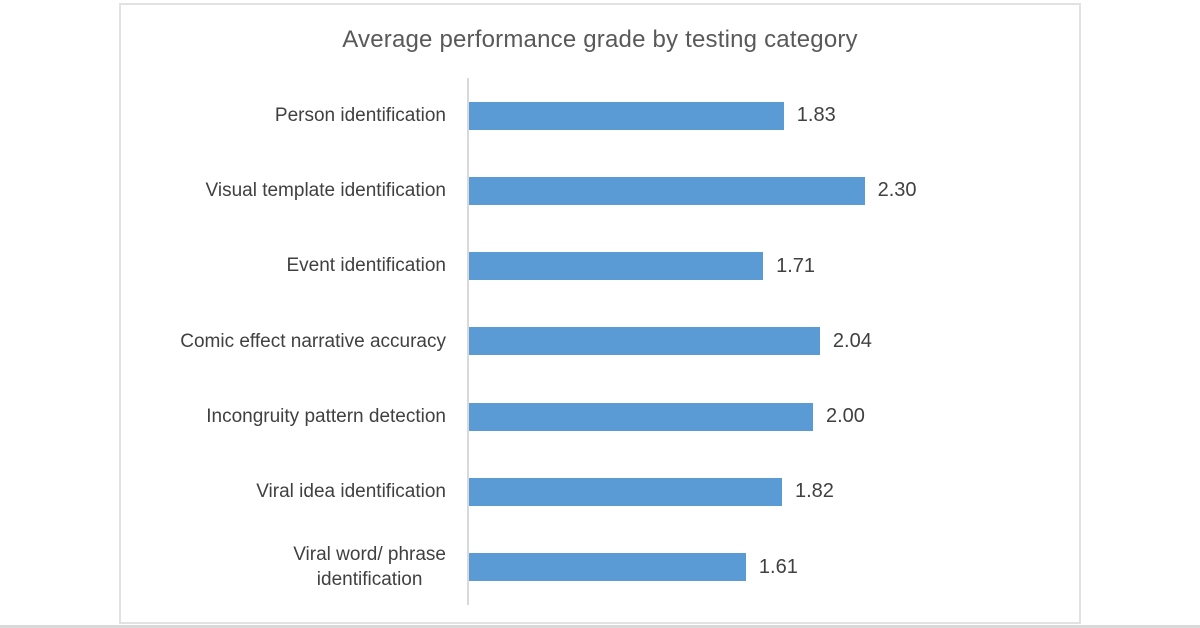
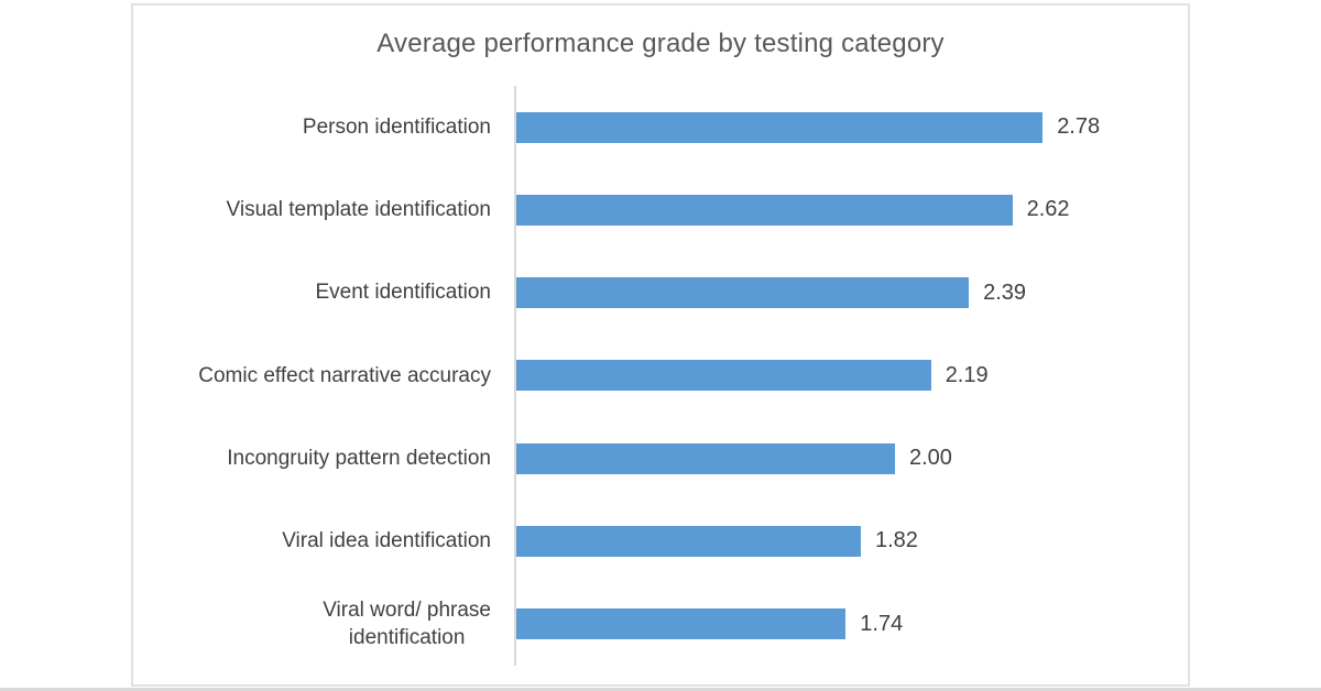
Person identification: 1.83 -> 2.78
Visual template identification: 2.30 -> 2.62
Event identification: 1.71 -> 2.39
Comic effect narrative accuracy: 2.04 -> 2.19
Viral word/ phrase identification: 1.61 -> 1.74
